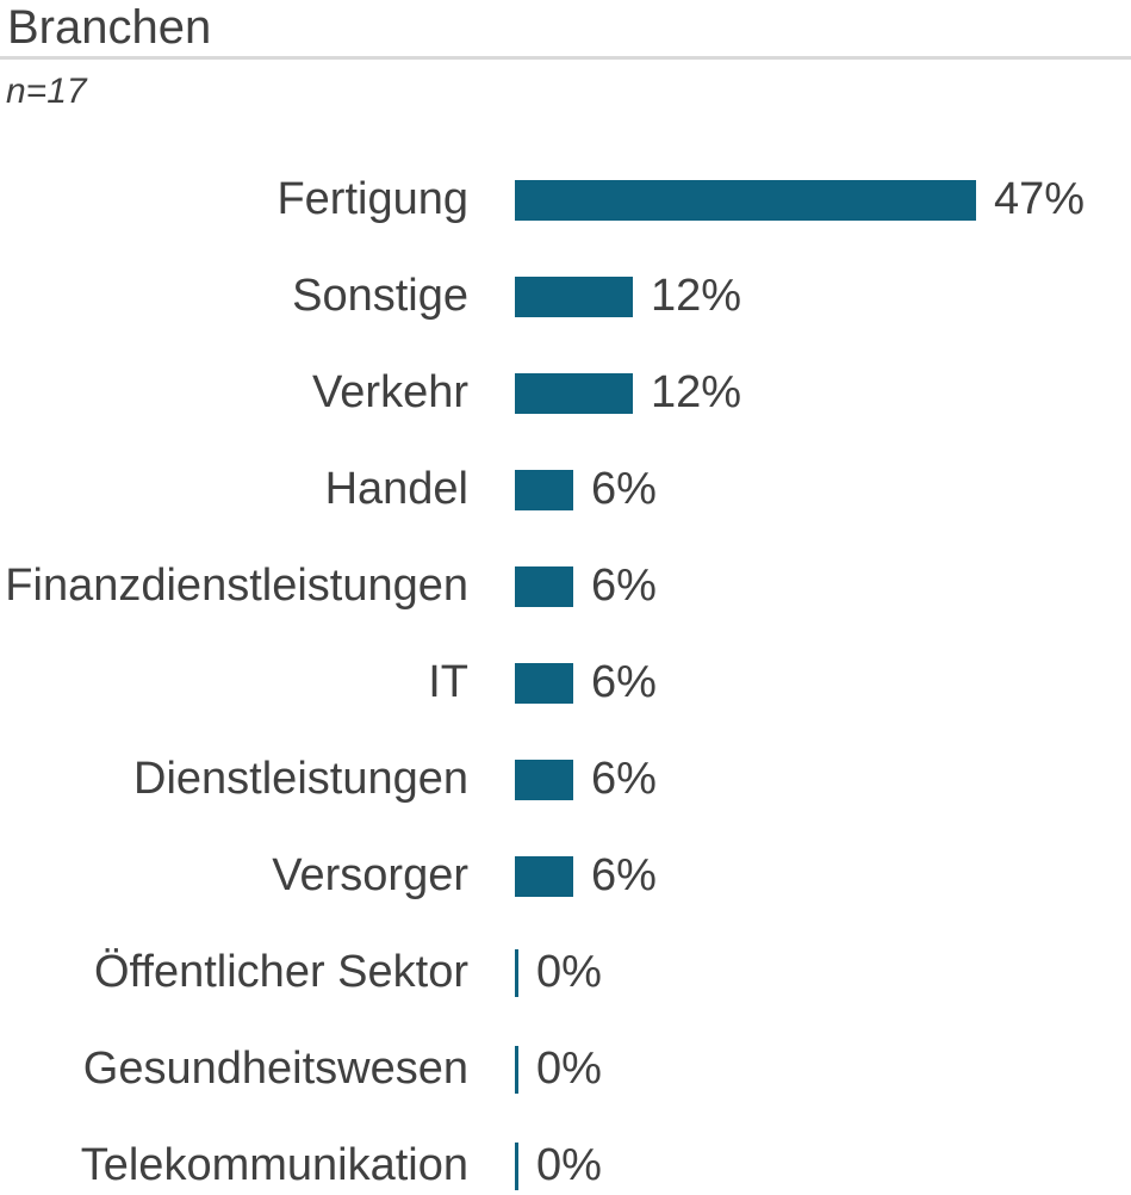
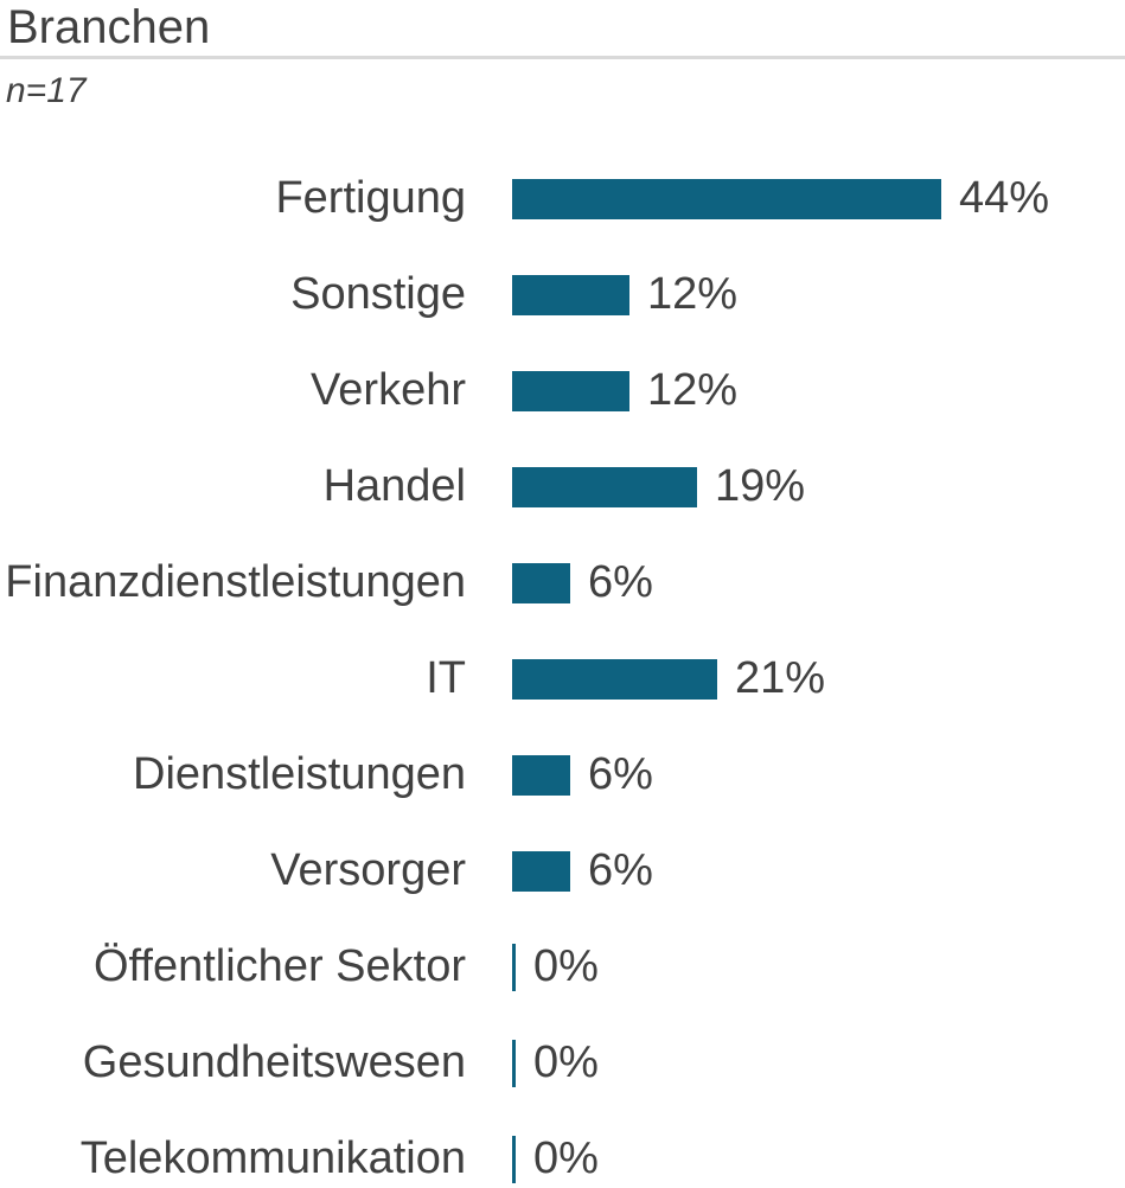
Fertigung: 47% -> 44%
Handel: 6% -> 19%
IT: 6% -> 21%
